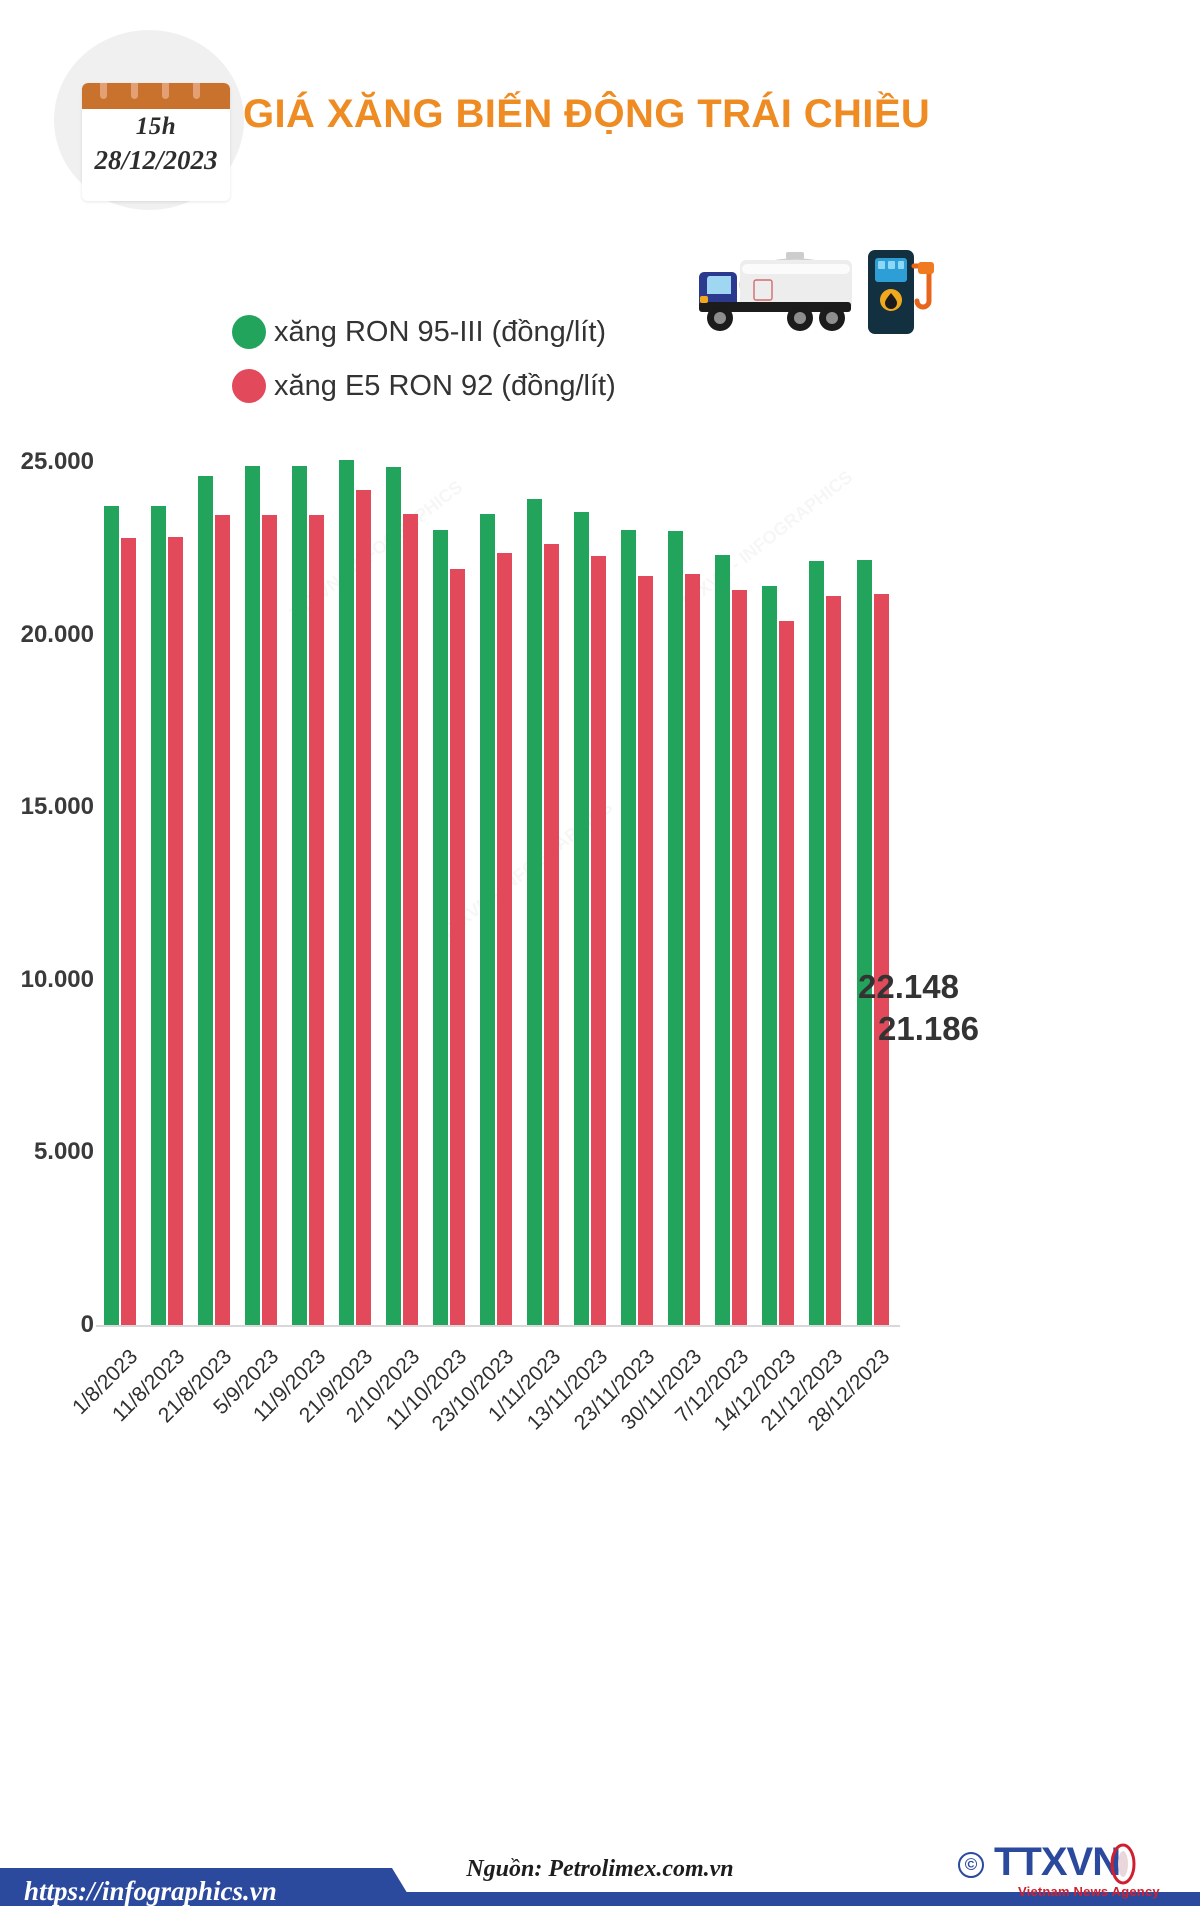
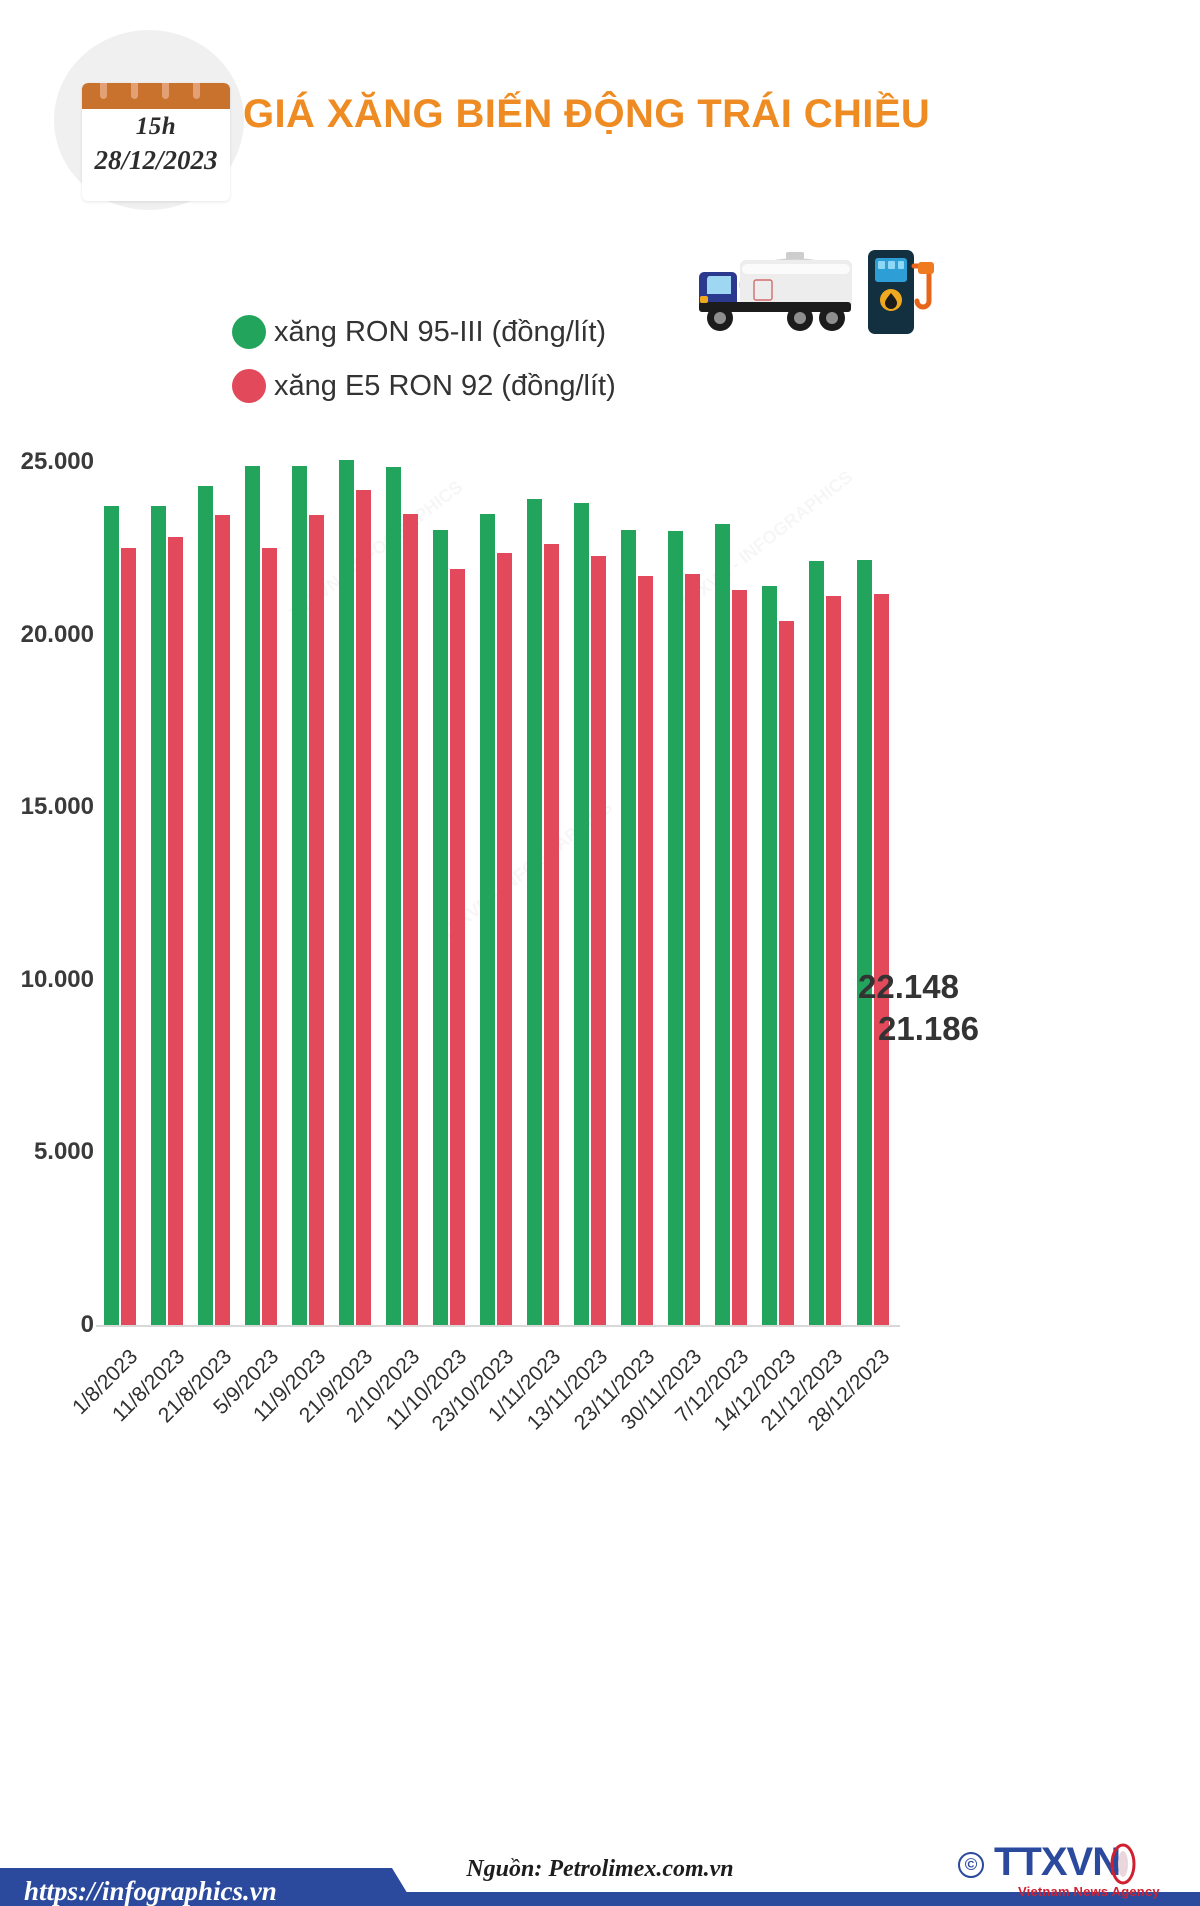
xăng E5 RON 92 (đồng/lít)/1/8/2023: 22800 -> 22500
xăng RON 95-III (đồng/lít)/21/8/2023: 24600 -> 24300
xăng E5 RON 92 (đồng/lít)/5/9/2023: 23500 -> 22500
xăng RON 95-III (đồng/lít)/13/11/2023: 23500 -> 23800
xăng RON 95-III (đồng/lít)/7/12/2023: 22300 -> 23200
